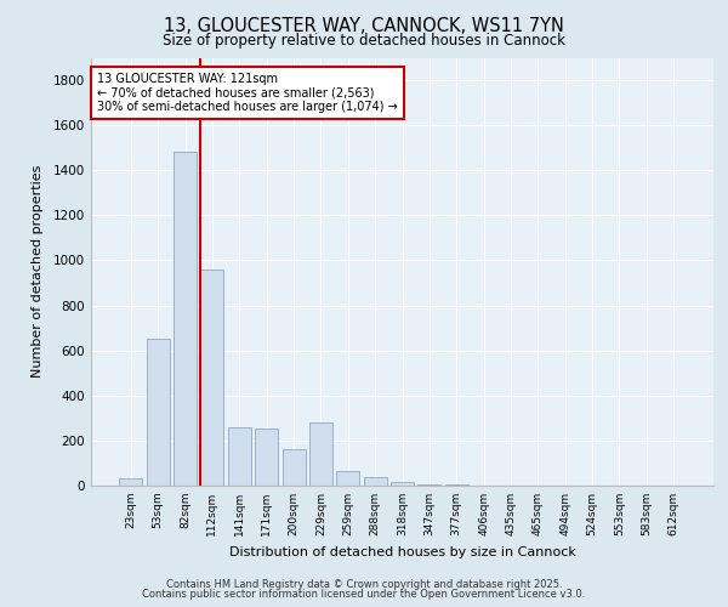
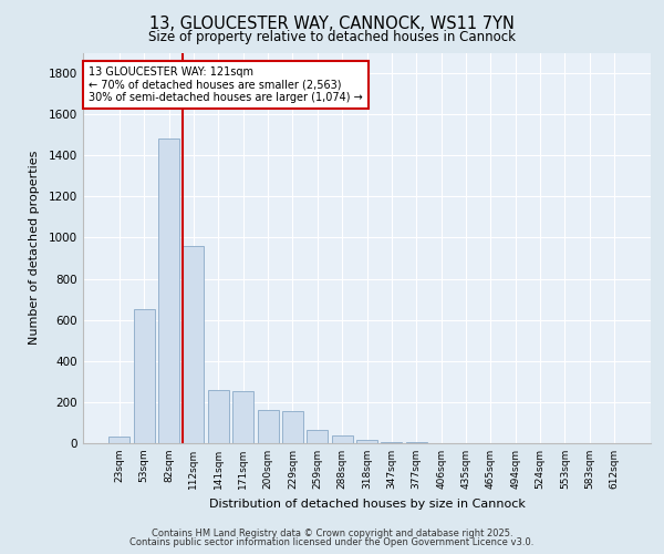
229sqm: 280 -> 160
